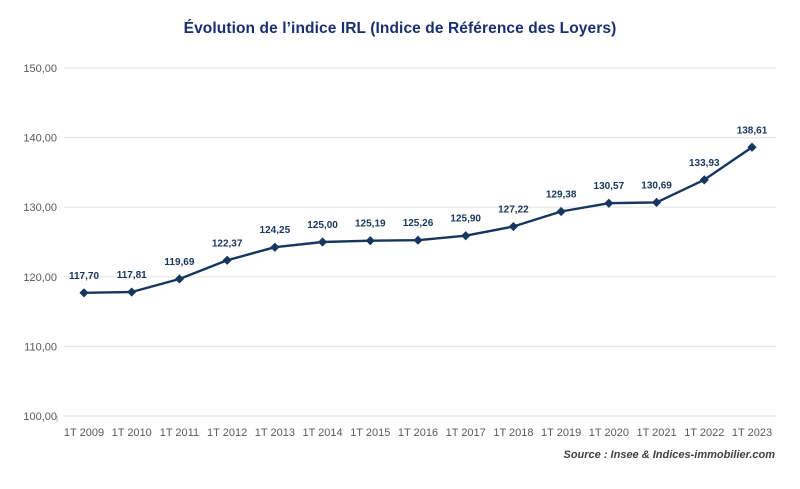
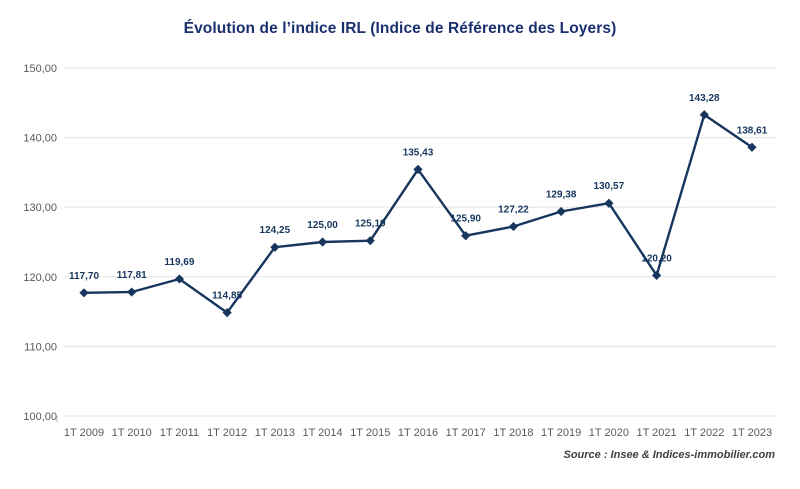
1T 2012: 122,37 -> 114,85
1T 2016: 125,26 -> 135,43
1T 2021: 130,69 -> 120,20
1T 2022: 133,93 -> 143,28
